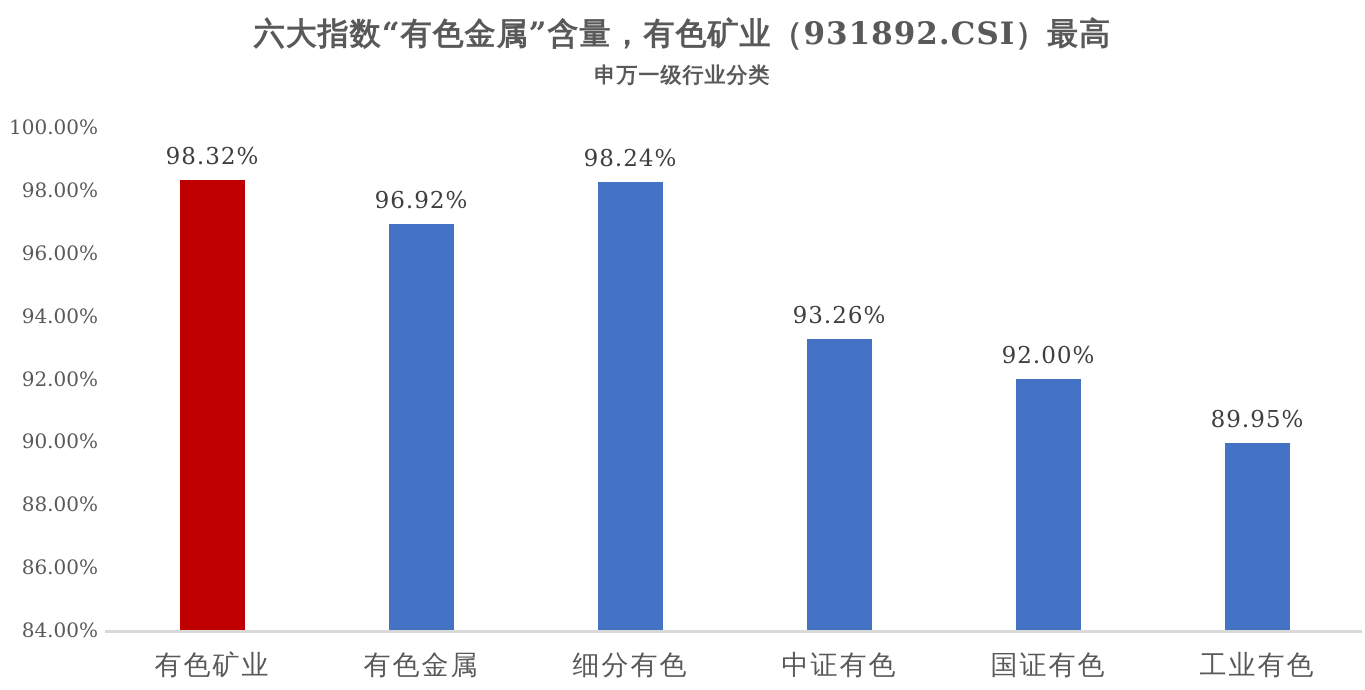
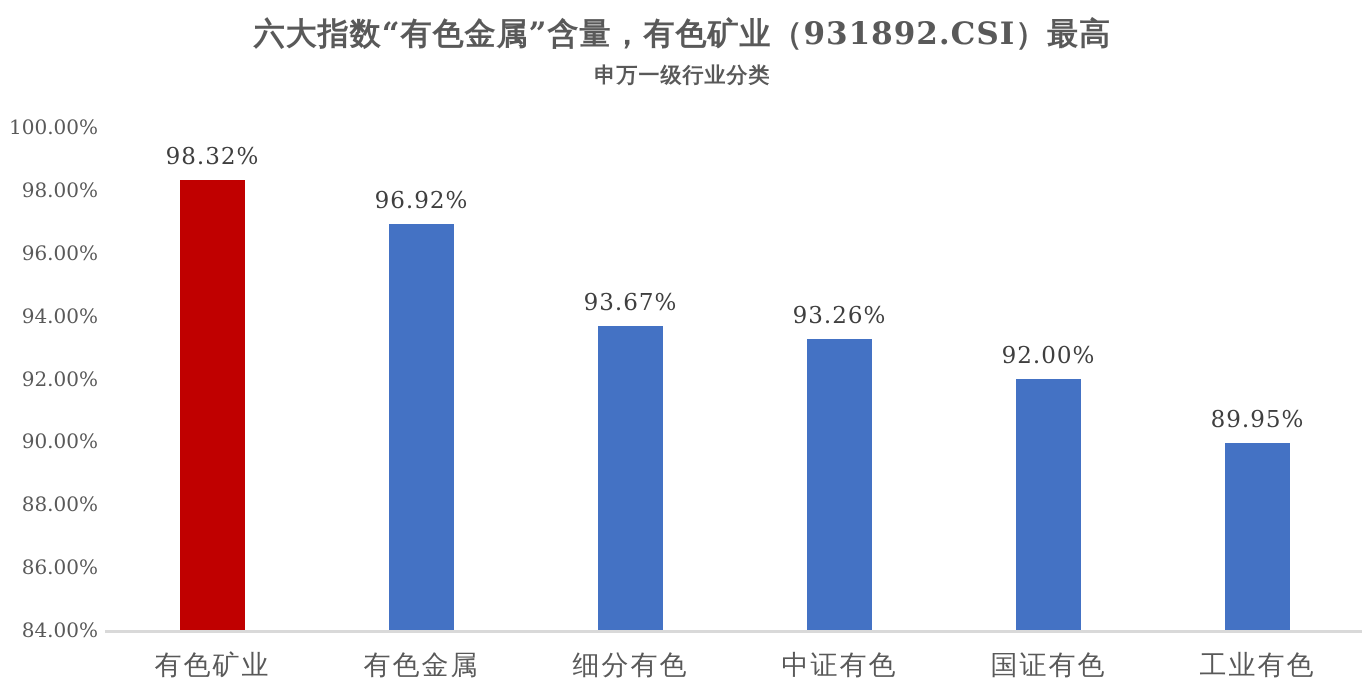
细分有色: 98.24% -> 93.67%
